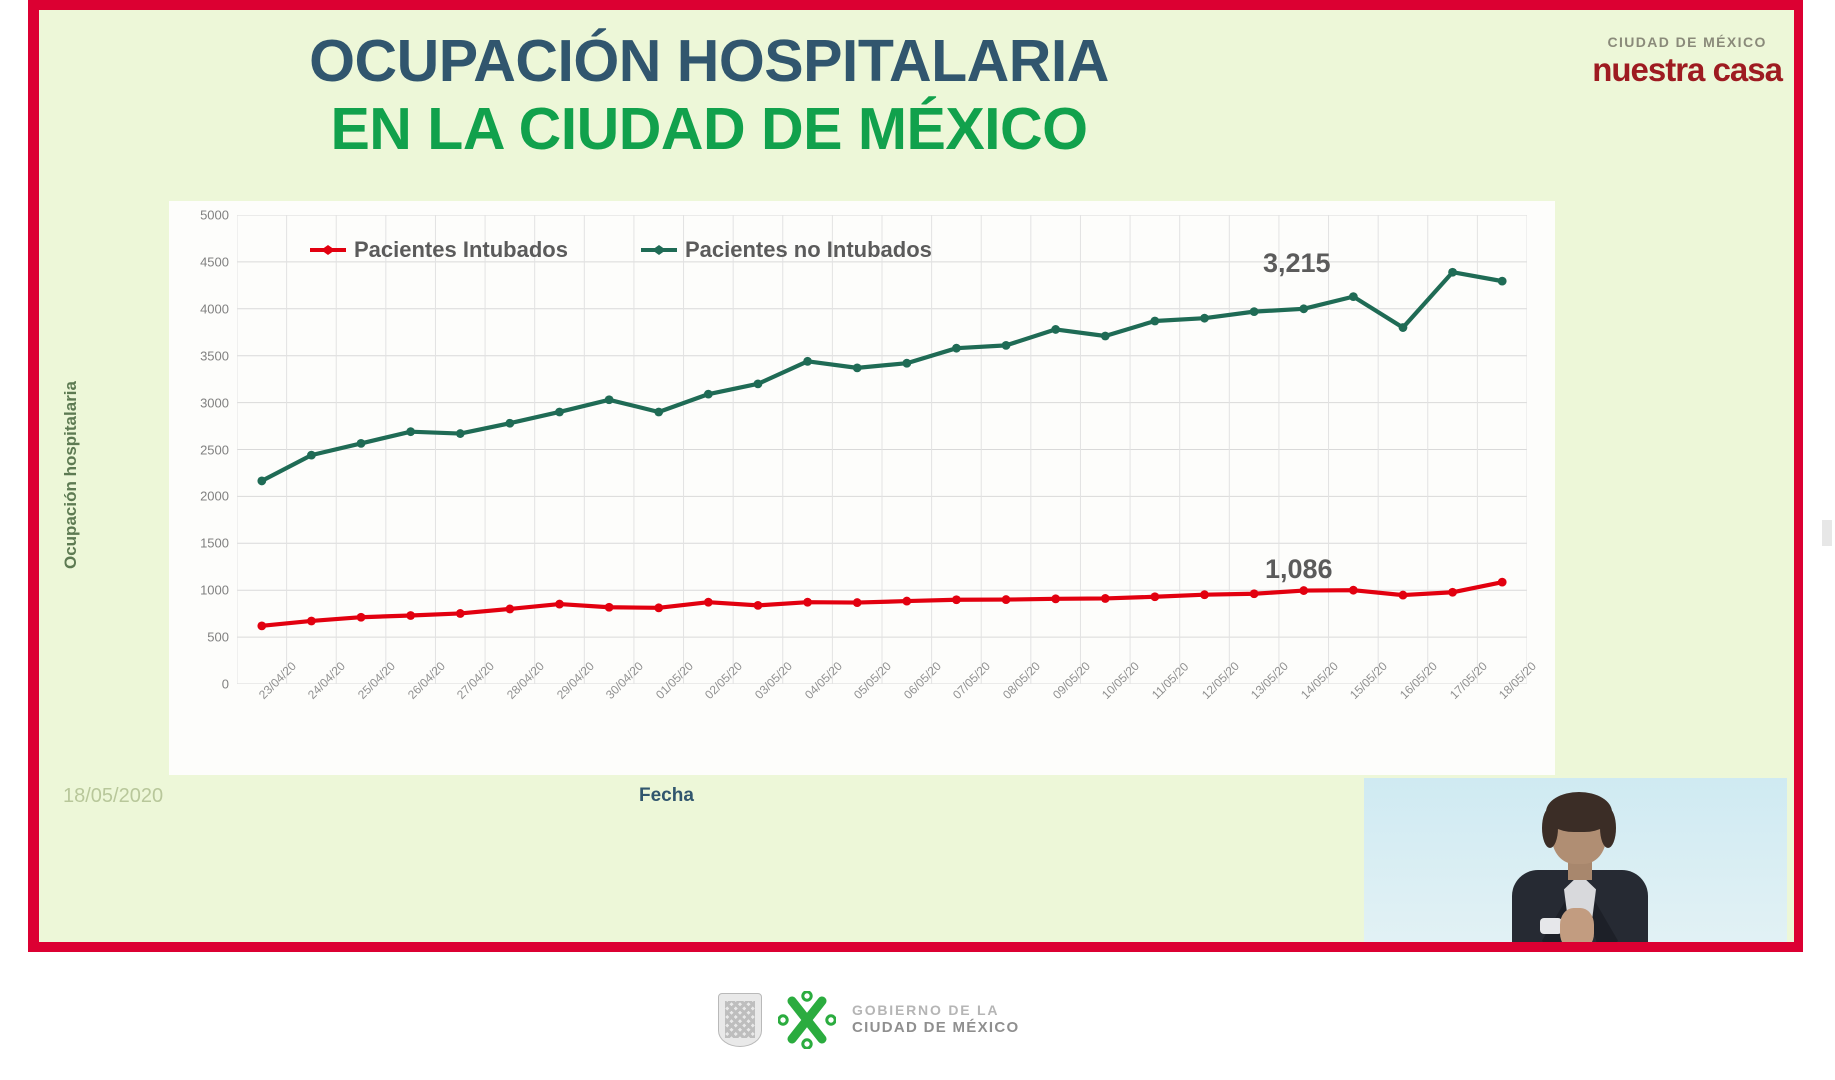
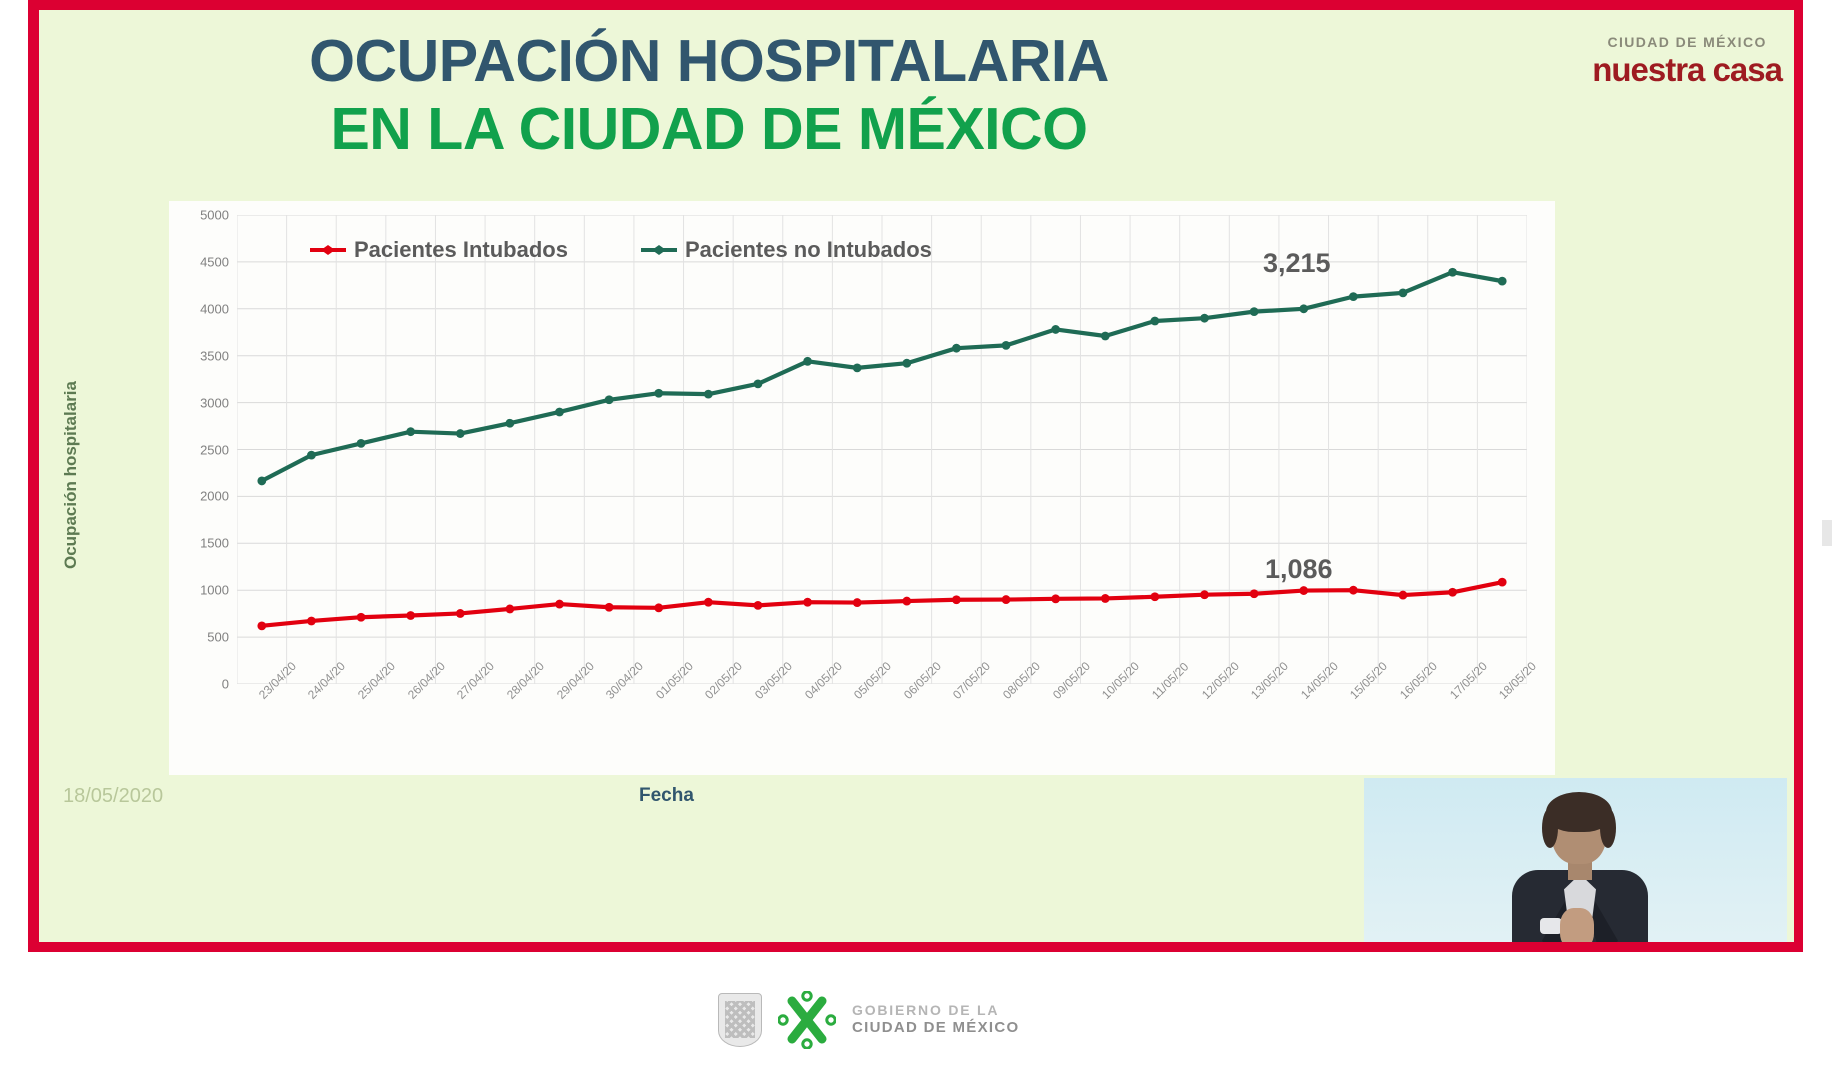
Pacientes no Intubados/01/05/20: 2900 -> 3100
Pacientes no Intubados/16/05/20: 3800 -> 4200
